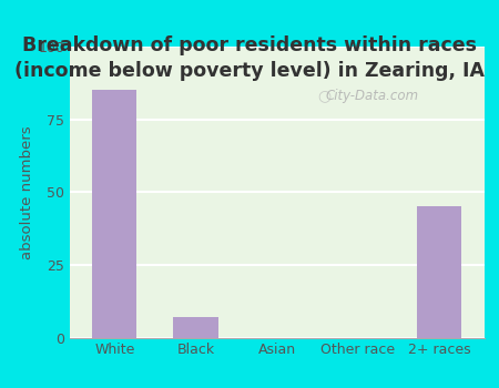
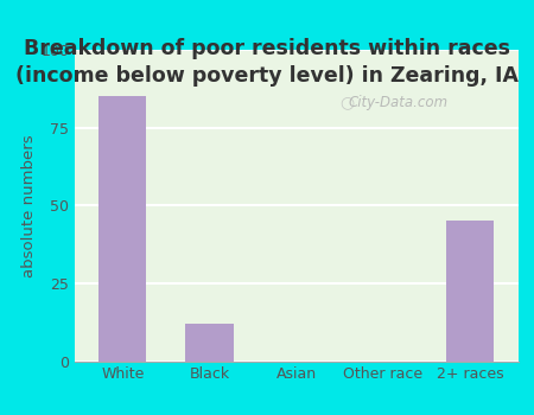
Black: 7 -> 12
